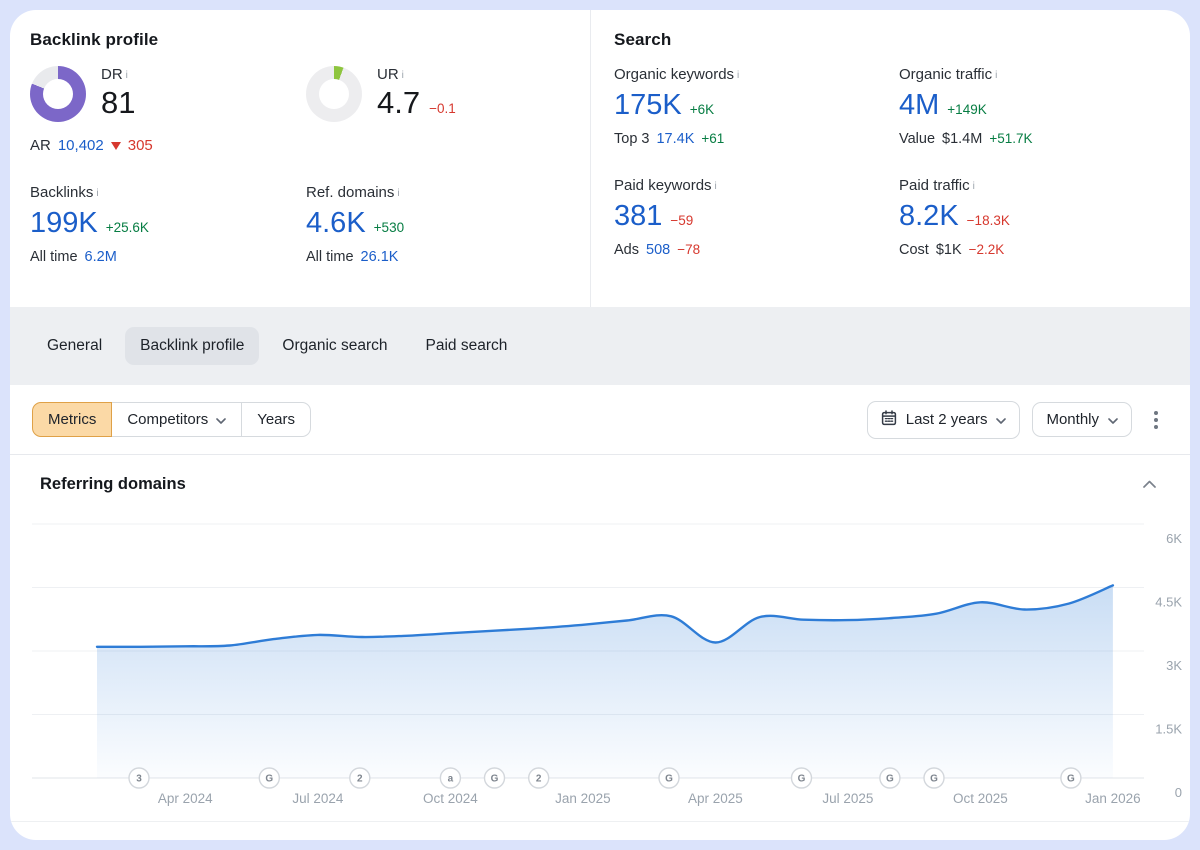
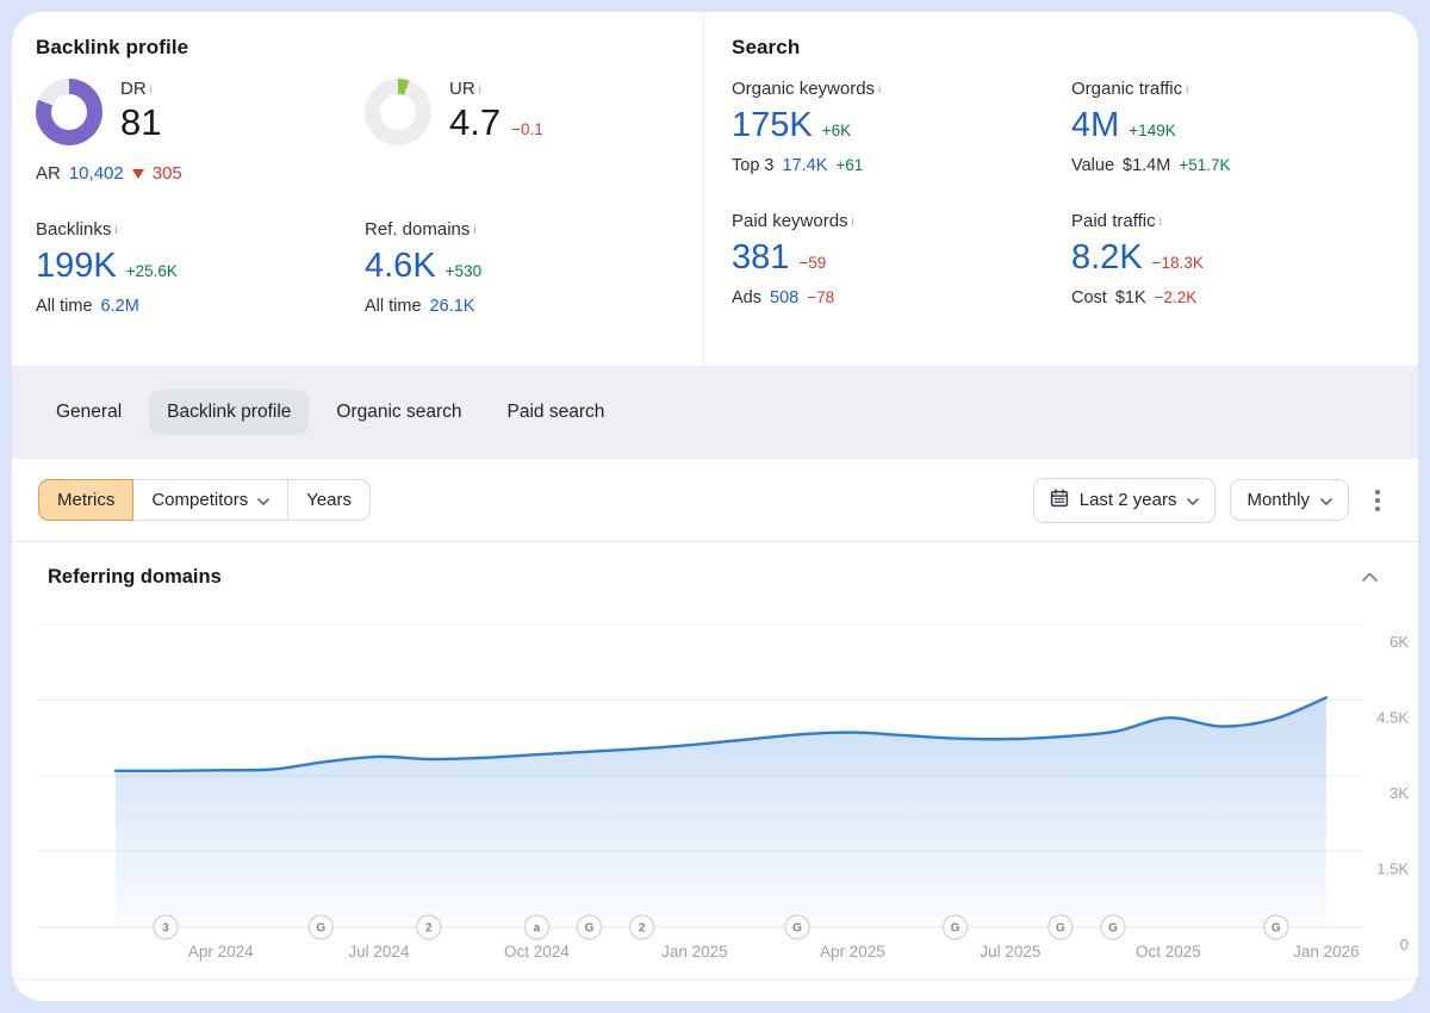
Apr 2025: 3.2K -> 3.9K
